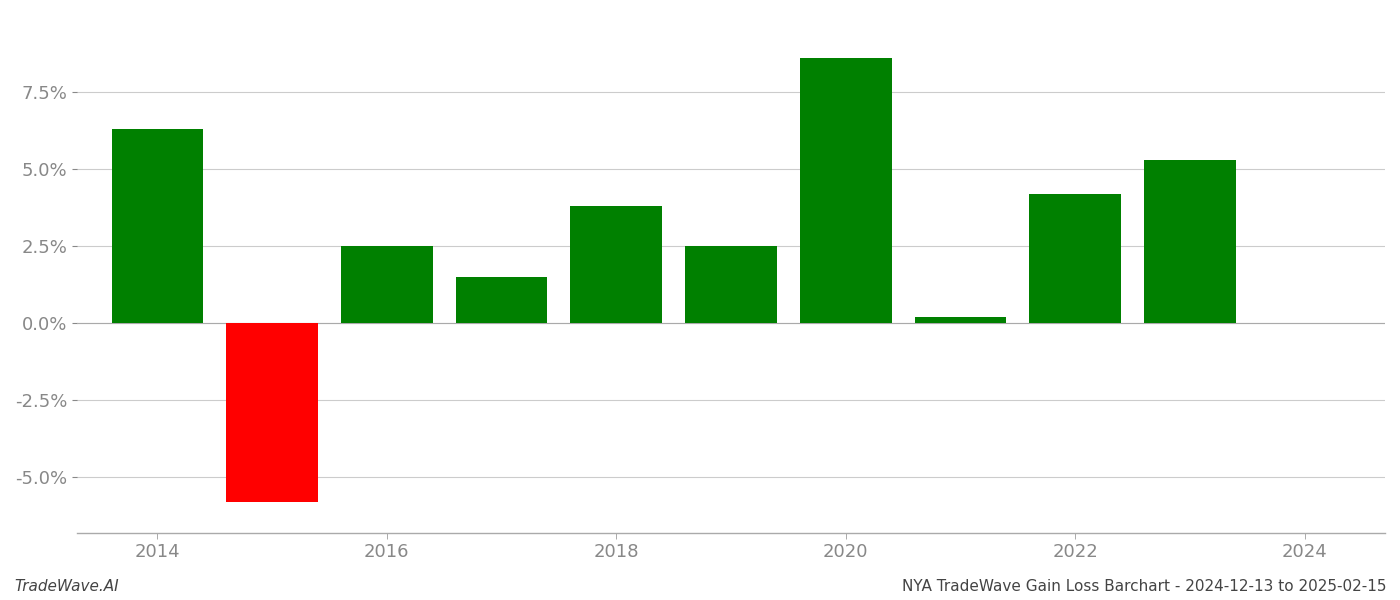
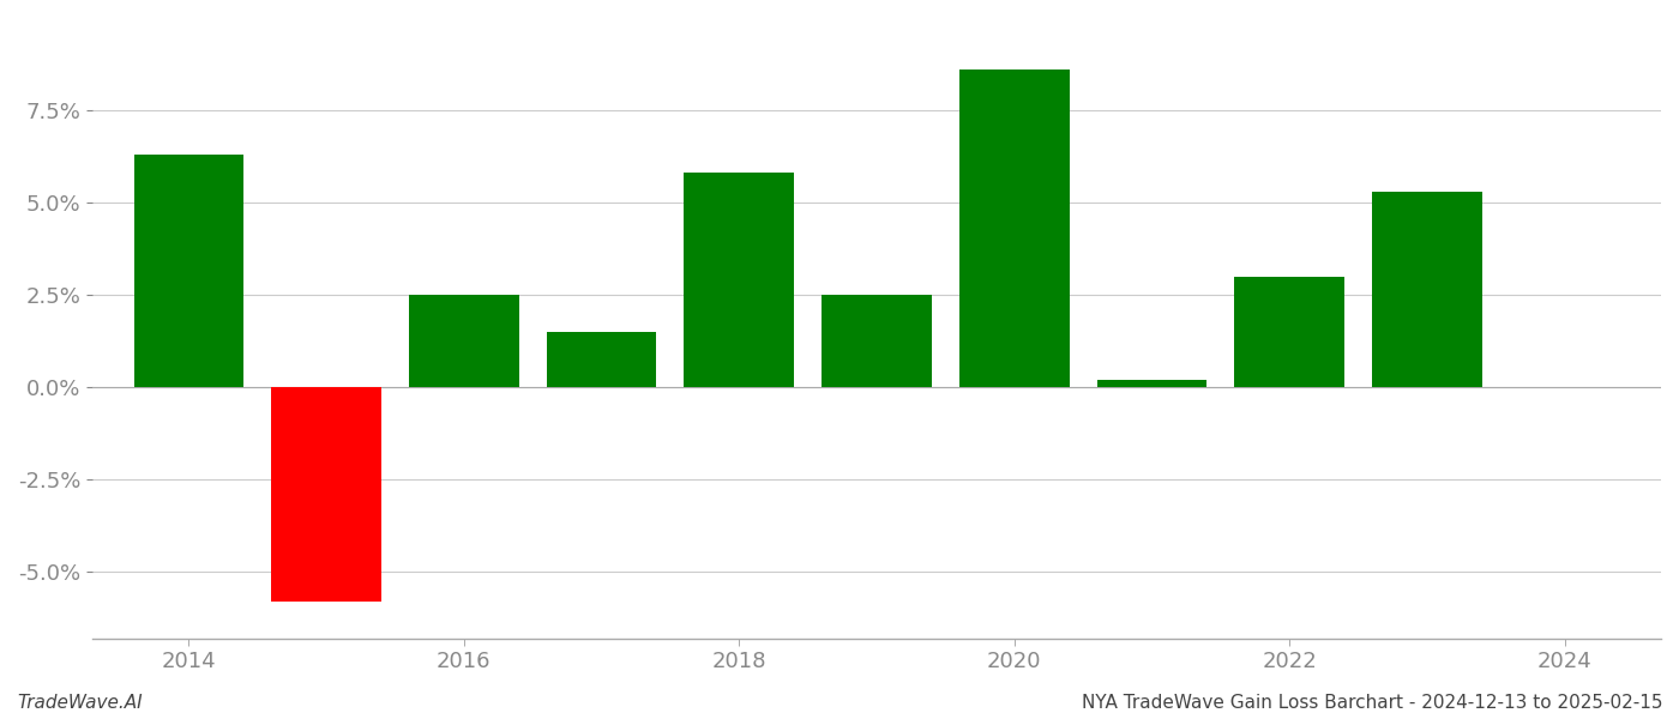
2018: 3.8% -> 5.8%
2022: 4.2% -> 3.0%
